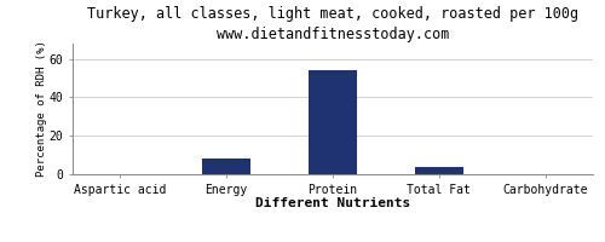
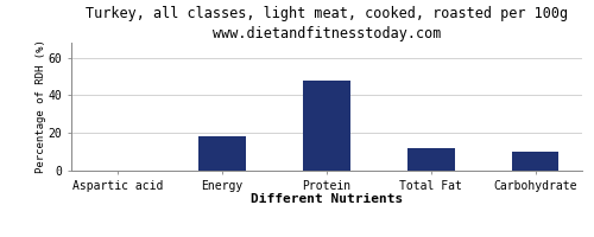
Energy: 8 -> 18
Protein: 54 -> 48
Total Fat: 4 -> 12
Carbohydrate: 0 -> 10
